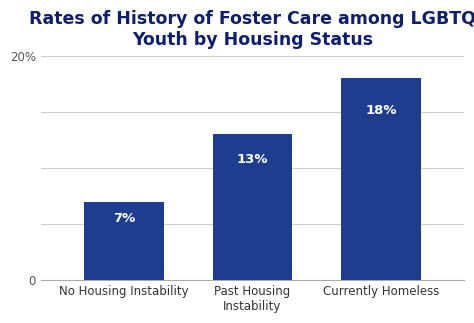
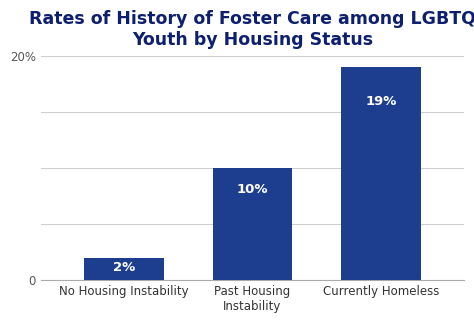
No Housing Instability: 7% -> 2%
Past Housing Instability: 13% -> 10%
Currently Homeless: 18% -> 19%
